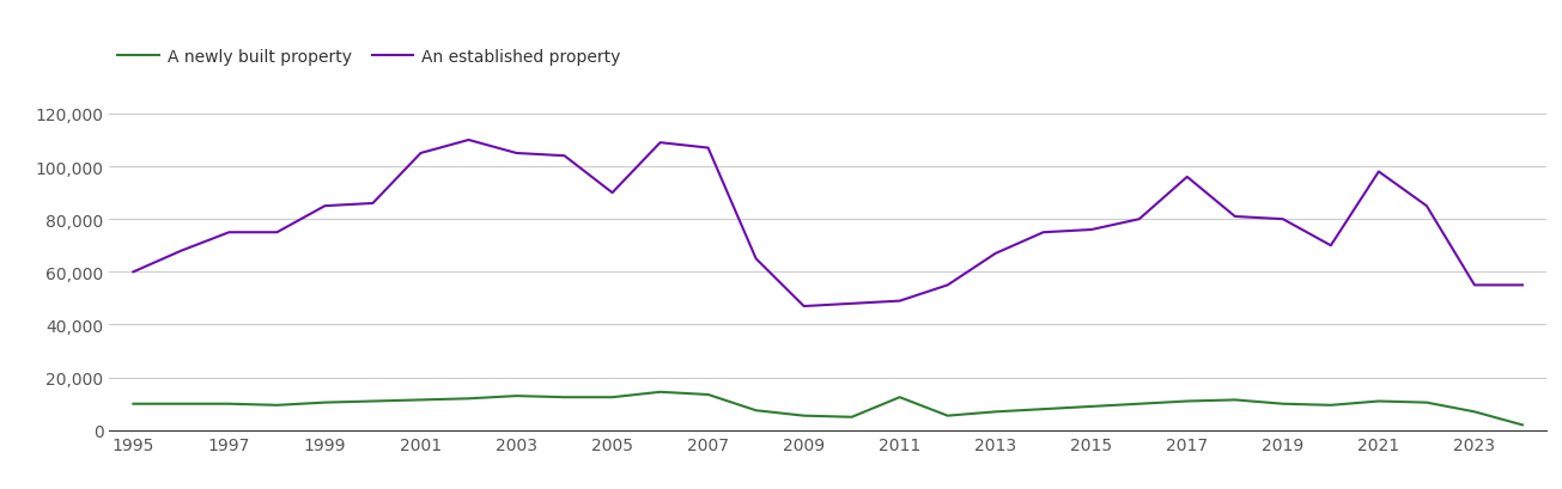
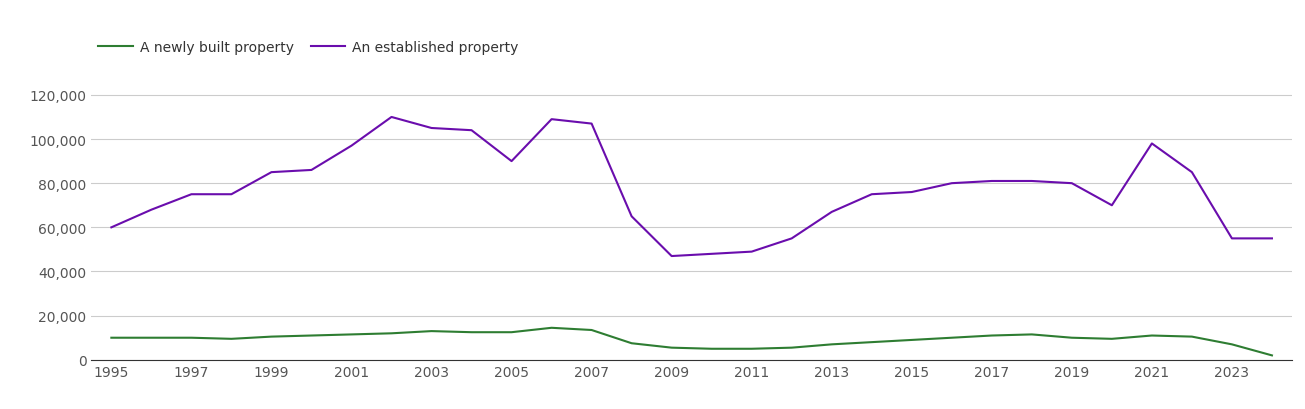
An established property/2001: 105,000 -> 97,000
A newly built property/2011: 12,500 -> 5,000
An established property/2017: 96,000 -> 81,000
